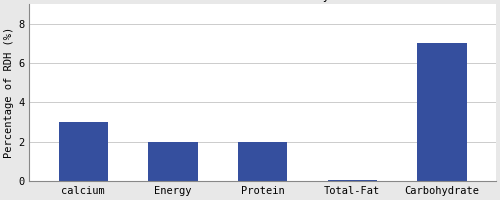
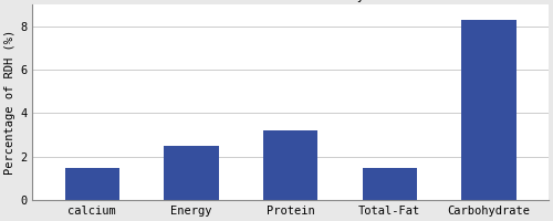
calcium: 3.0 -> 1.5
Energy: 2.0 -> 2.5
Protein: 2.0 -> 3.2
Total-Fat: 0.1 -> 1.5
Carbohydrate: 7.0 -> 8.3
